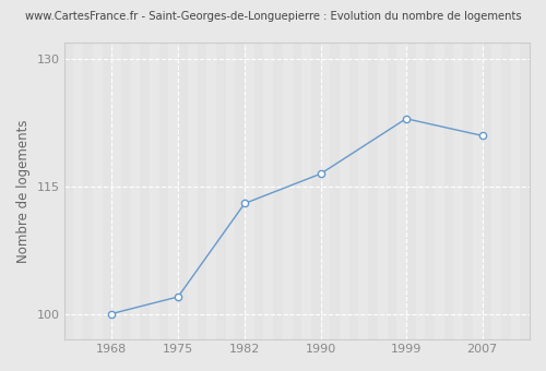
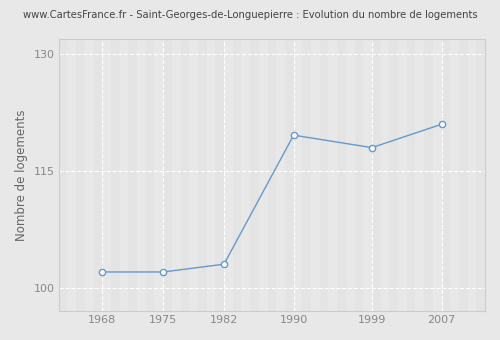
1968: 100.0 -> 102.0
1982: 113.0 -> 103.0
1990: 116.5 -> 119.6
1999: 123.0 -> 118.0
